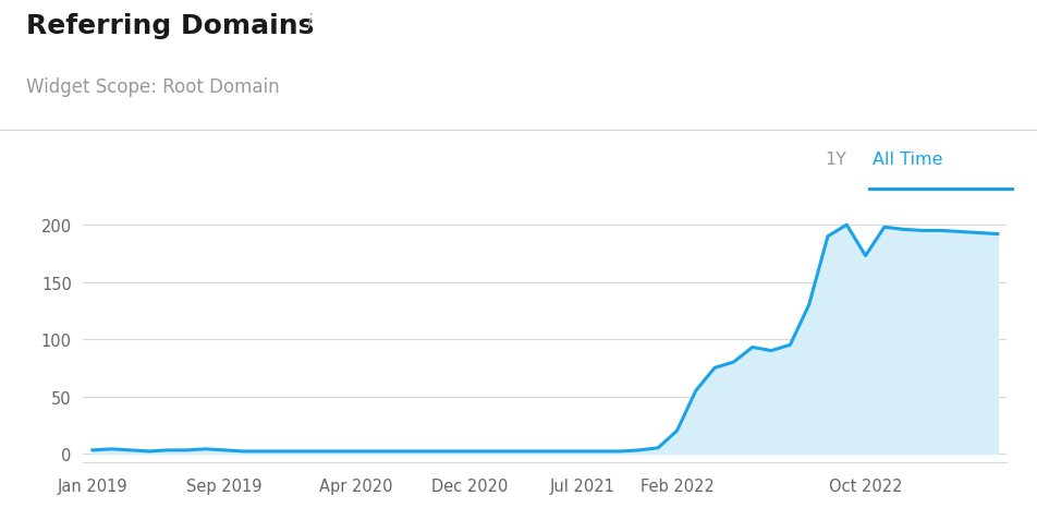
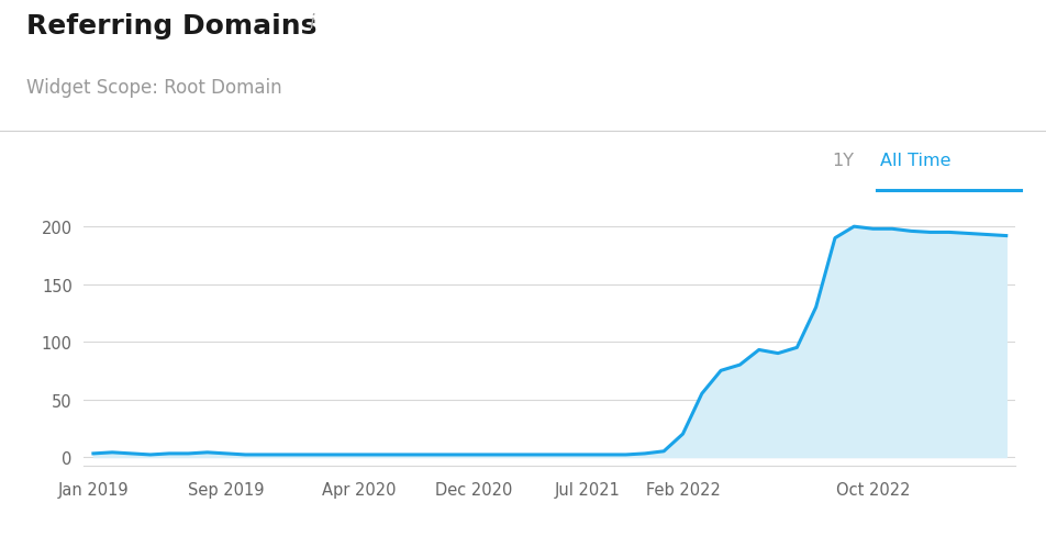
Oct 2022: 173 -> 198
